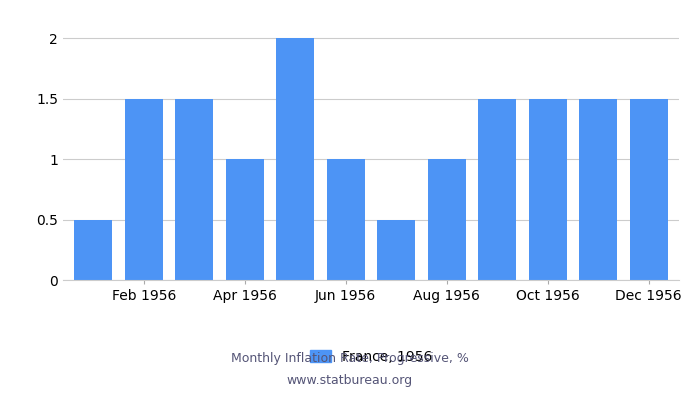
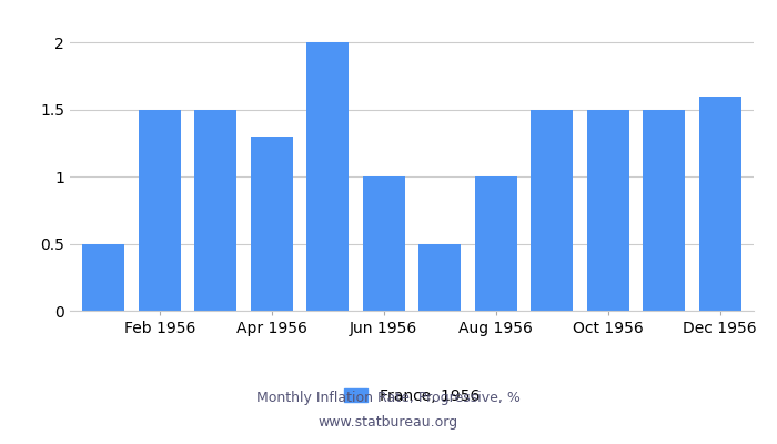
Apr 1956: 1.0 -> 1.3
Dec 1956: 1.5 -> 1.6
